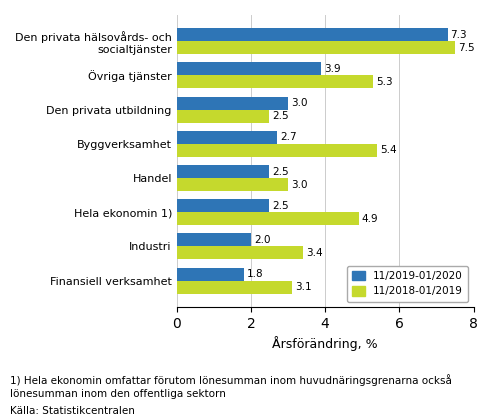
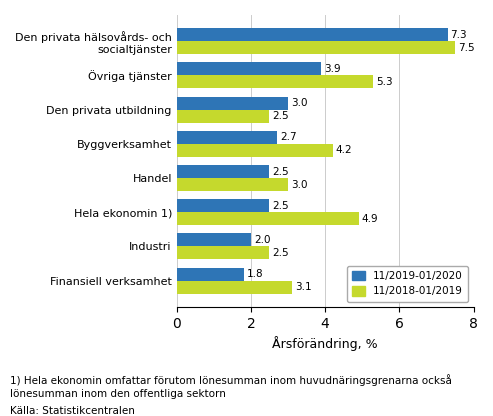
11/2018-01/2019/Byggverksamhet: 5.4 -> 4.2
11/2018-01/2019/Industri: 3.4 -> 2.5
